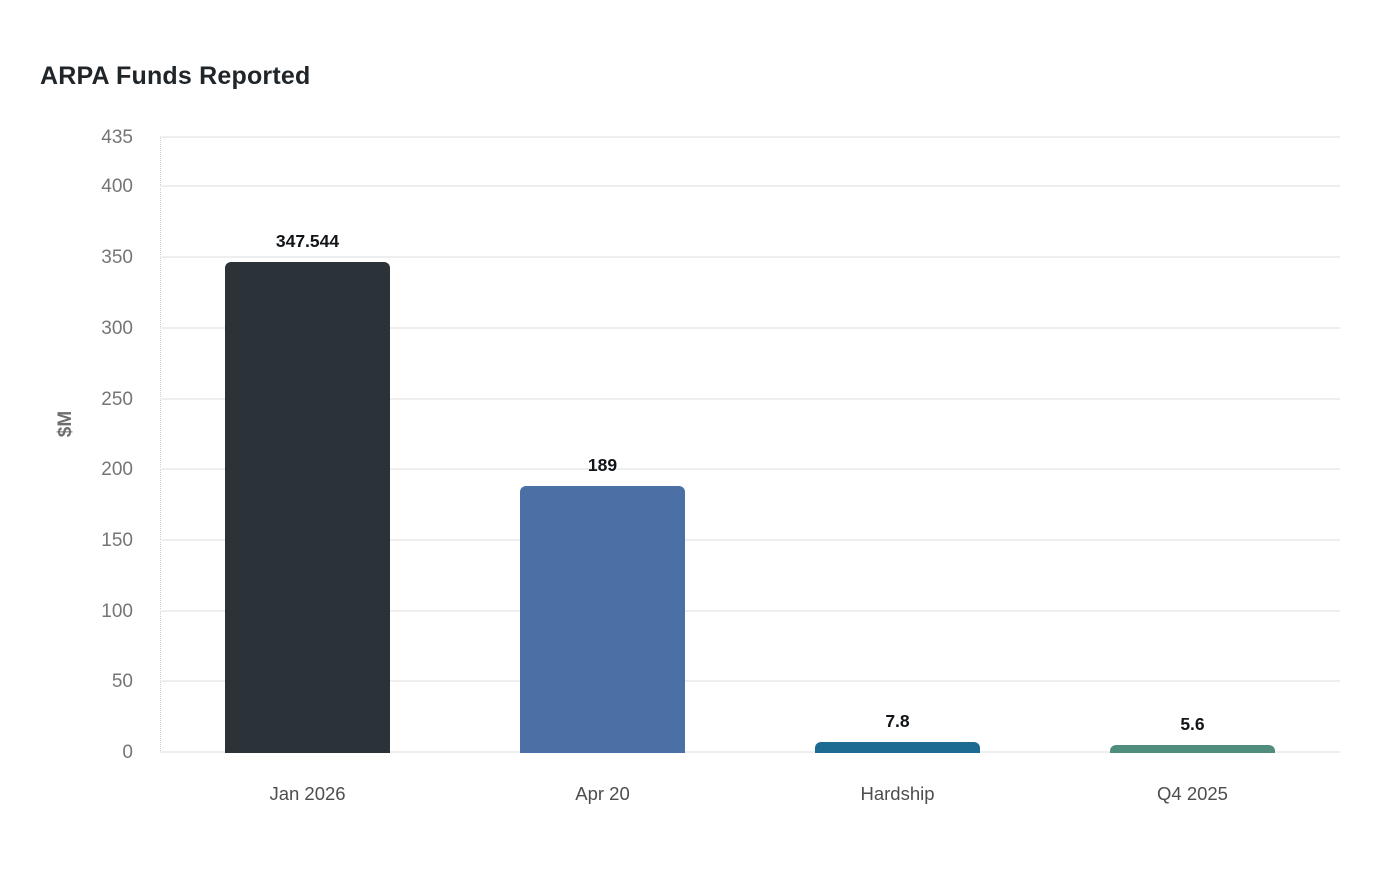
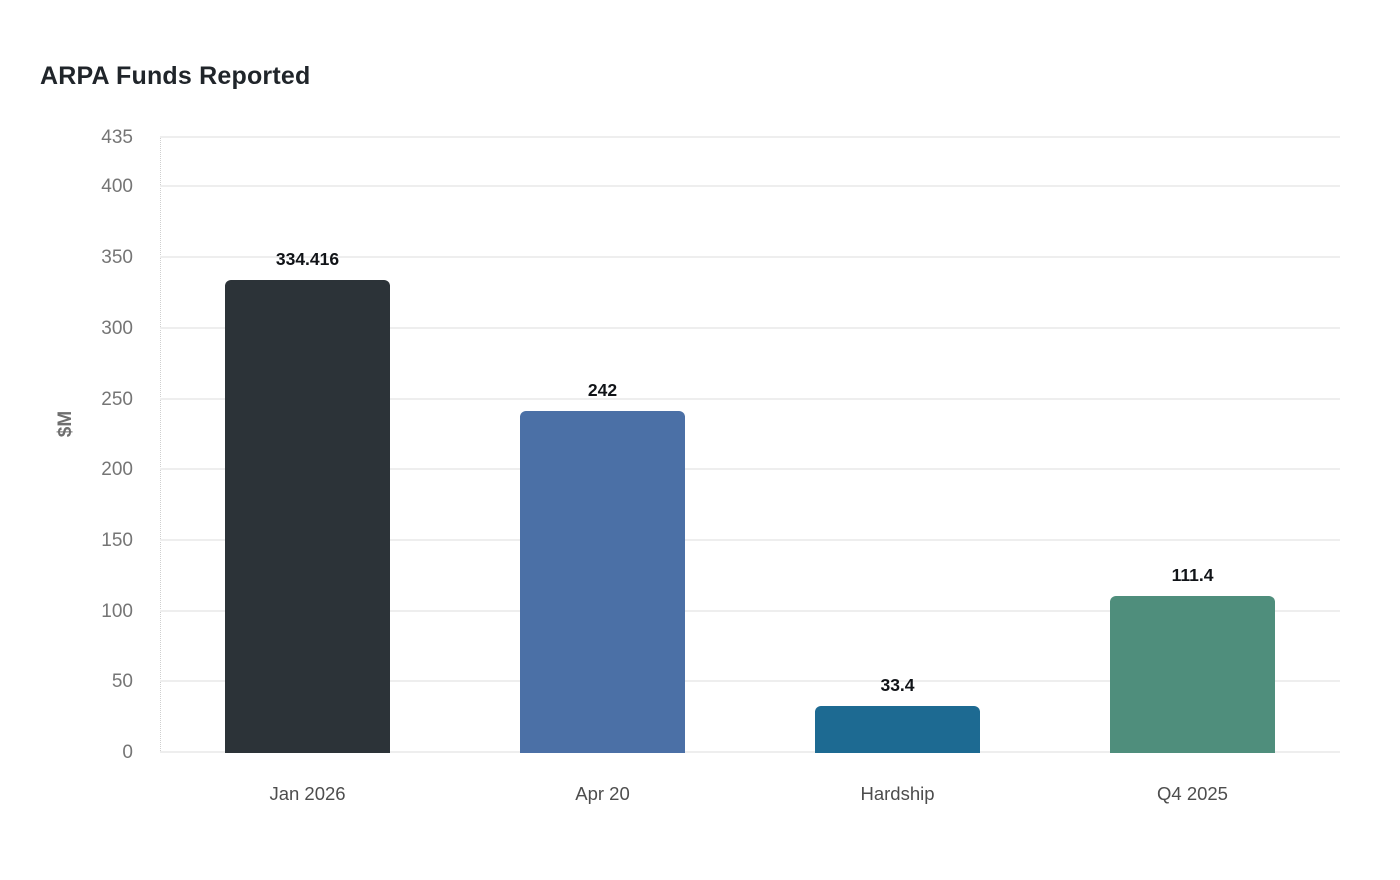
Jan 2026: 347.544 -> 334.416
Apr 20: 189 -> 242
Hardship: 7.8 -> 33.4
Q4 2025: 5.6 -> 111.4
